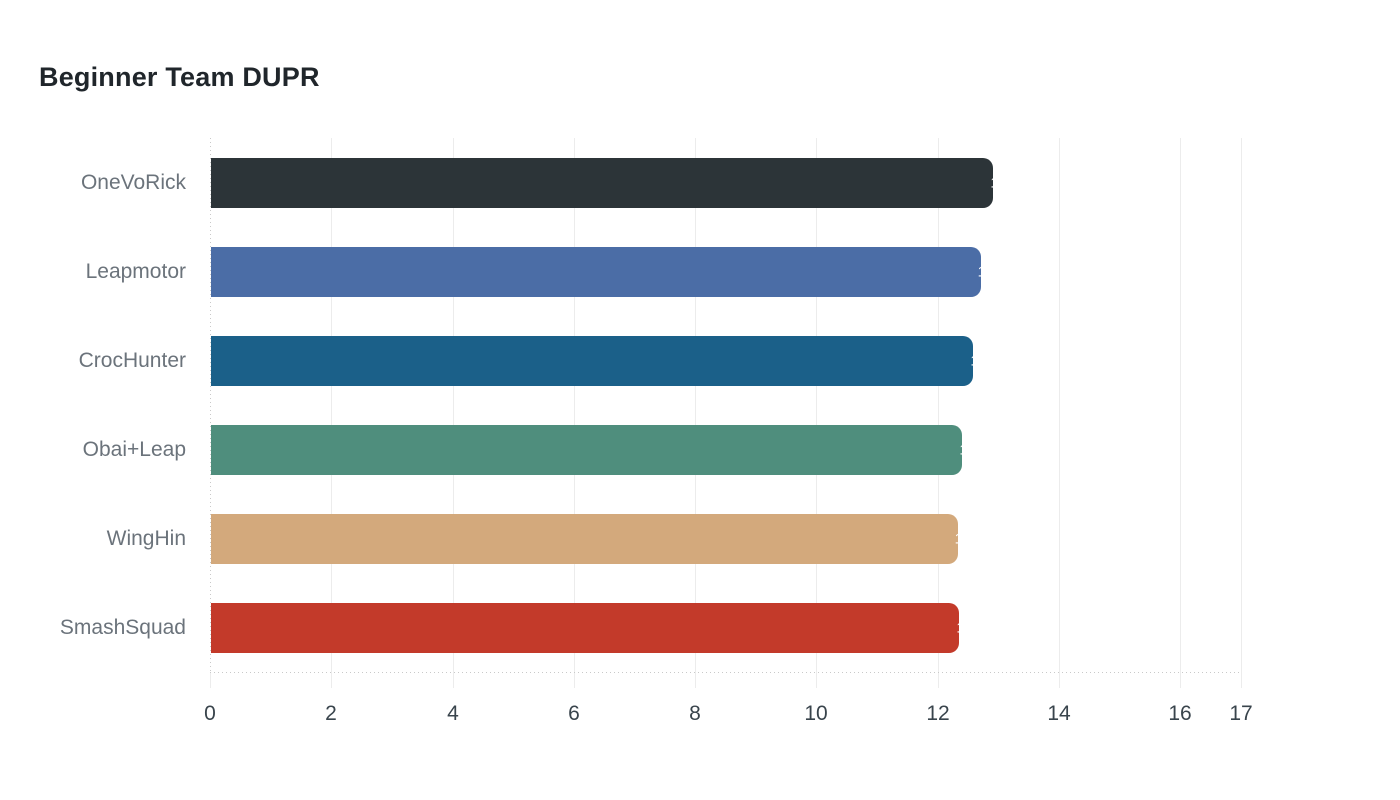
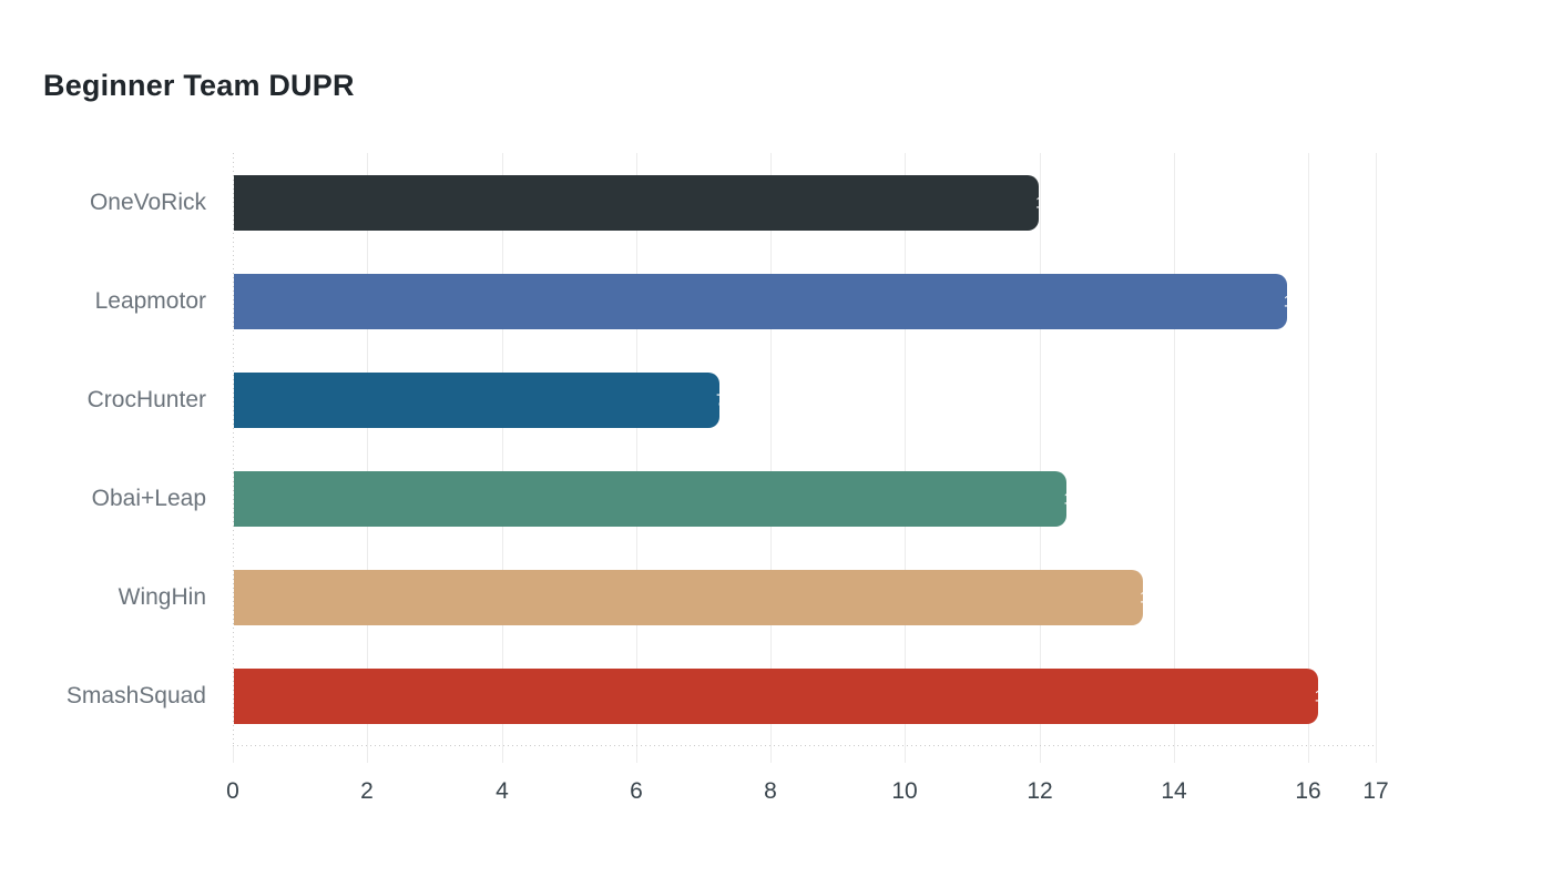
OneVoRick: 12.90 -> 11.97
Leapmotor: 12.69 -> 15.66
CrocHunter: 12.57 -> 7.22
WingHin: 12.31 -> 13.52
SmashSquad: 12.34 -> 16.12
